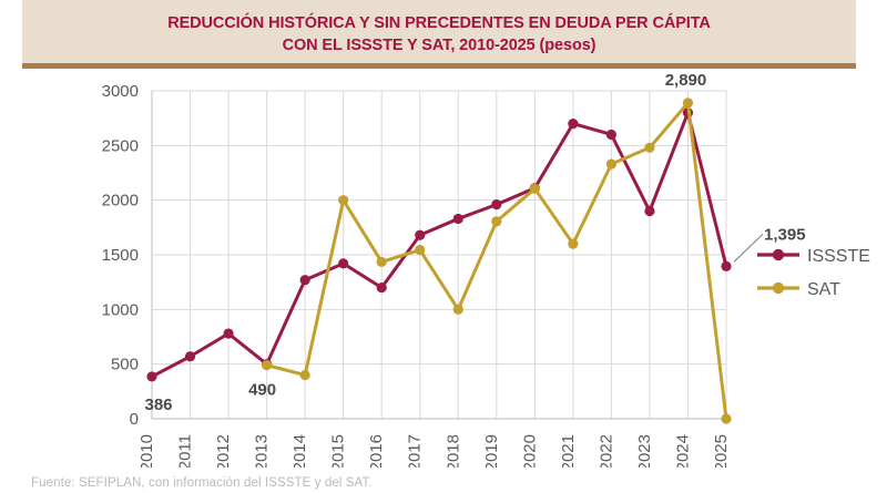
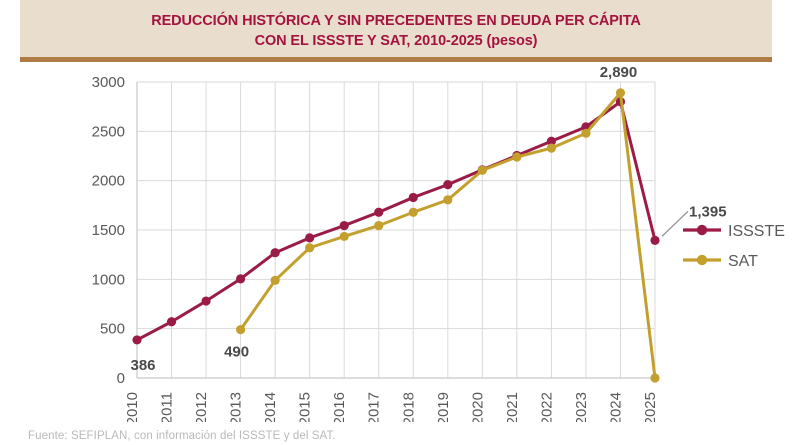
ISSSTE/2013: 500 -> 1000
SAT/2014: 400 -> 1000
SAT/2015: 2000 -> 1300
ISSSTE/2016: 1200 -> 1500
SAT/2018: 1000 -> 1700
ISSSTE/2021: 2700 -> 2300
SAT/2021: 1600 -> 2200
ISSSTE/2022: 2600 -> 2400
ISSSTE/2023: 1900 -> 2500
